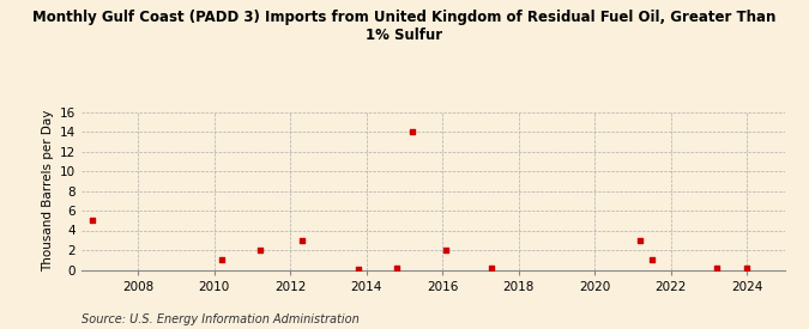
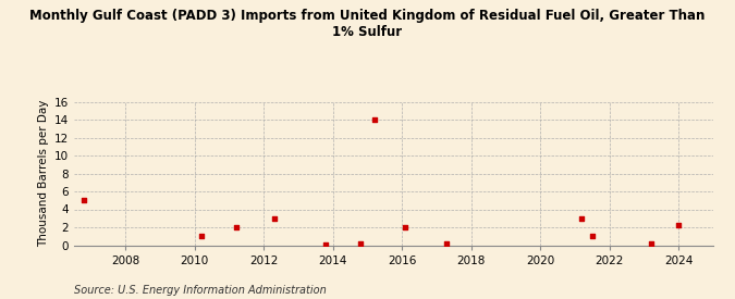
2024: 0.2 -> 2.2
